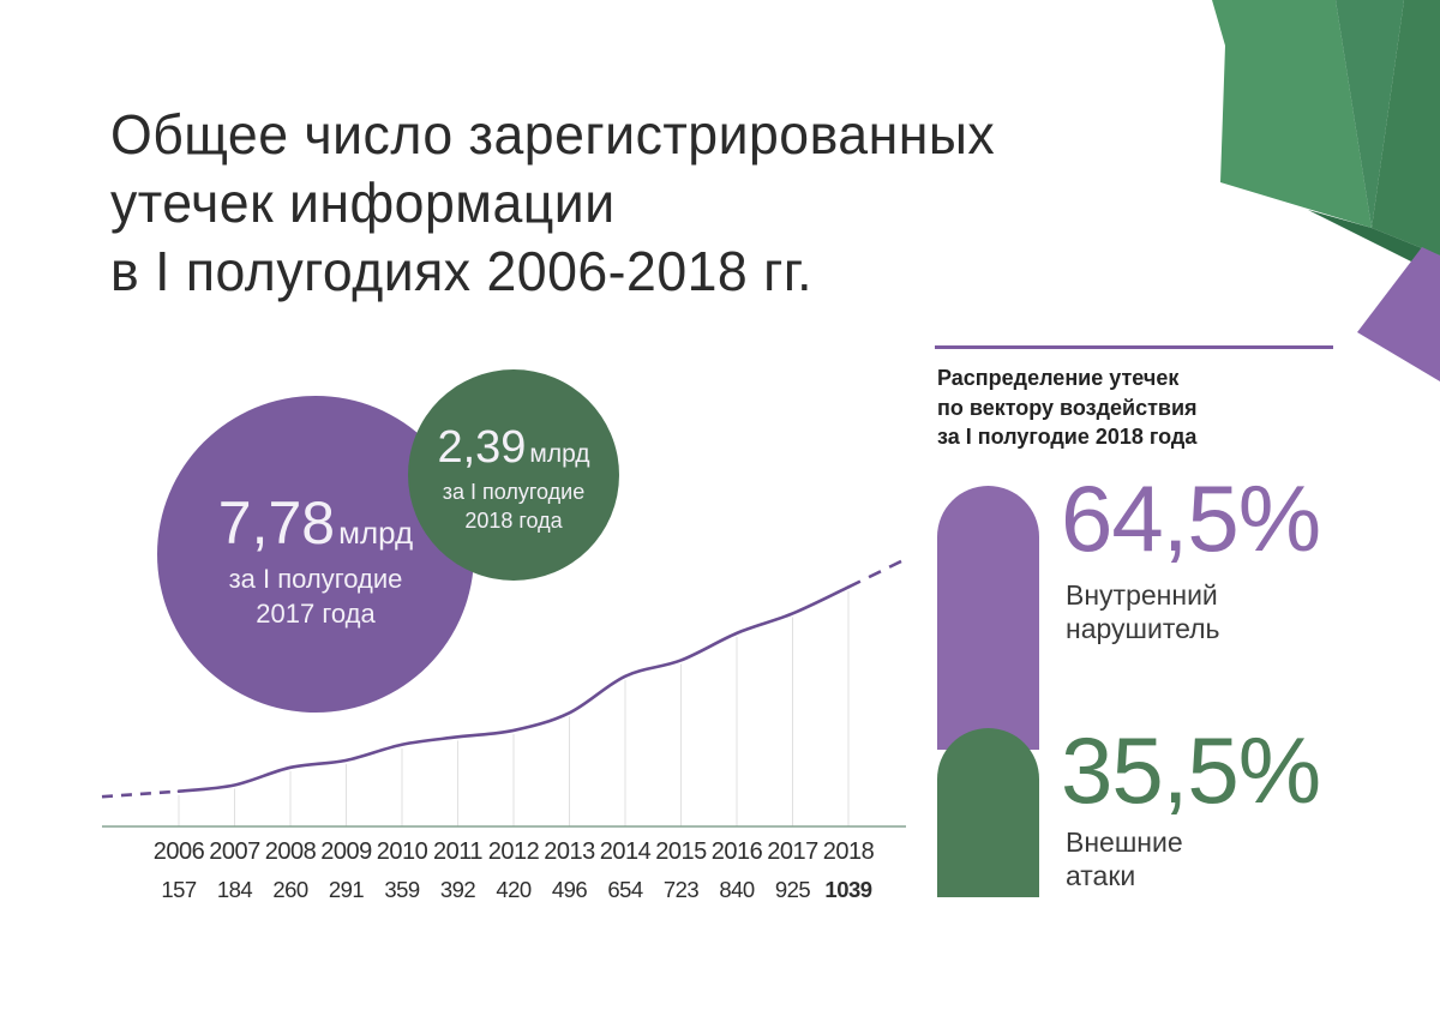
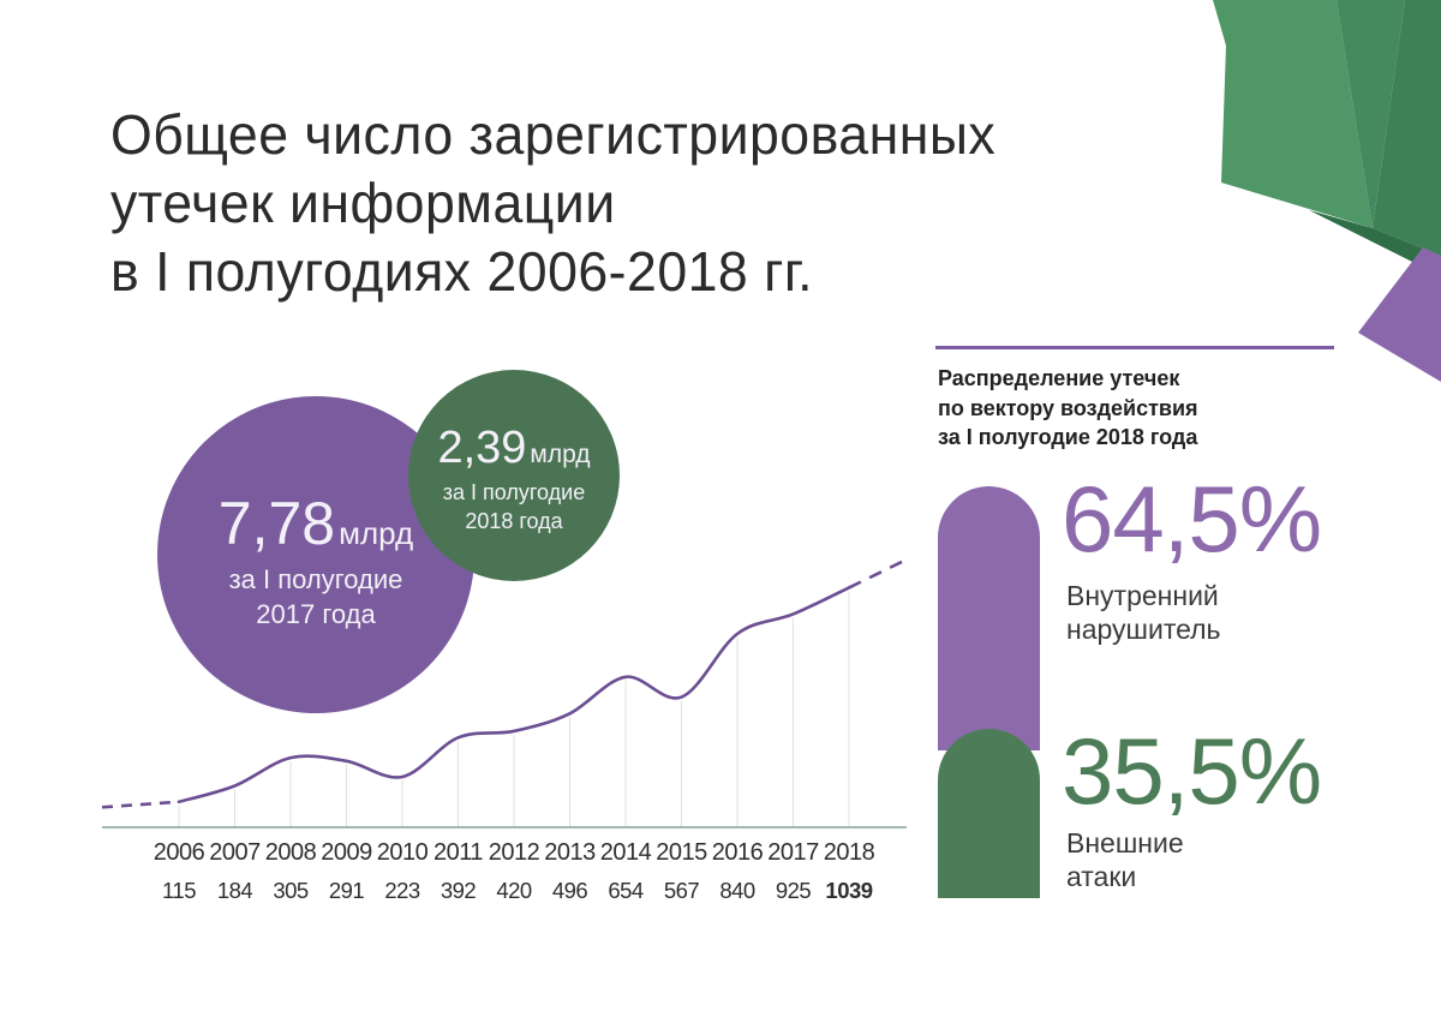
2006: 157 -> 115
2008: 260 -> 305
2010: 359 -> 223
2015: 723 -> 567
